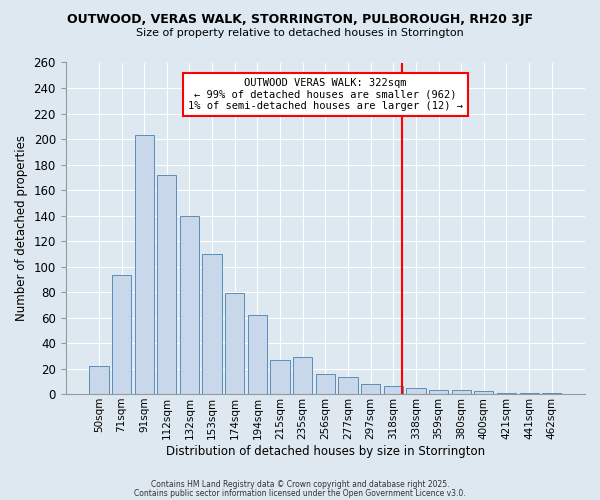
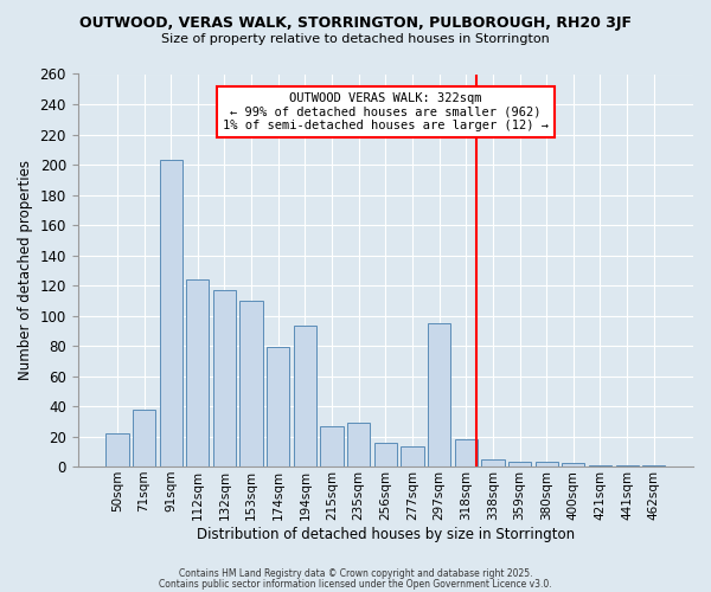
71sqm: 93 -> 38
112sqm: 172 -> 124
132sqm: 140 -> 117
194sqm: 62 -> 93
297sqm: 8 -> 95
318sqm: 6 -> 18
